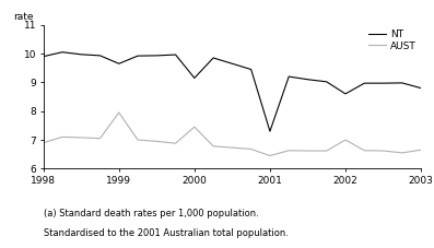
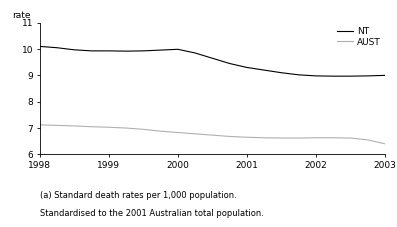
NT/1998: 9.90 -> 10.10
AUST/1998: 6.90 -> 7.12
NT/1999: 9.65 -> 9.93
AUST/1999: 7.95 -> 7.03
NT/2000: 9.15 -> 9.99
AUST/2000: 7.45 -> 6.83
NT/2001: 7.30 -> 9.30
AUST/2001: 6.45 -> 6.65
NT/2002: 8.60 -> 8.98
AUST/2002: 7.00 -> 6.63
NT/2003: 8.80 -> 9.00
AUST/2003: 6.65 -> 6.40
